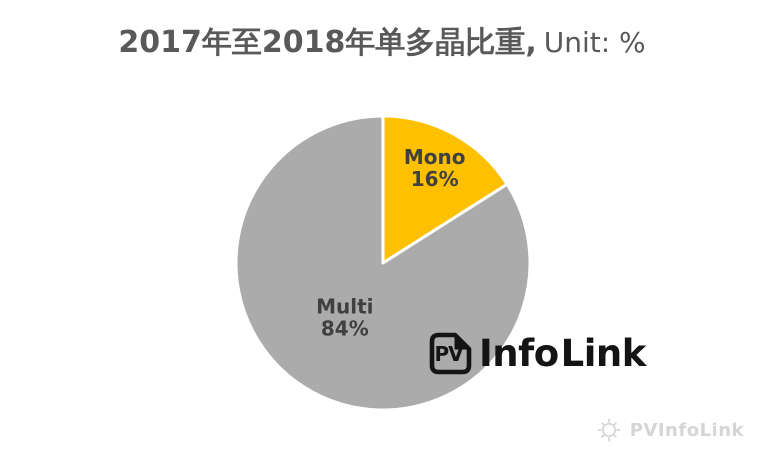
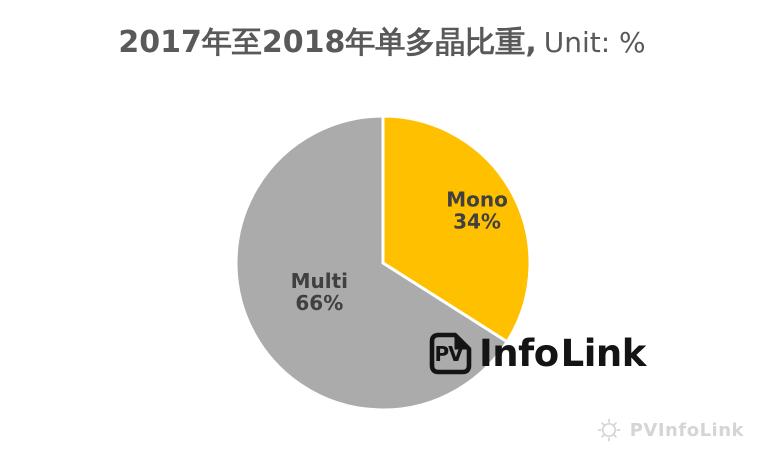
Mono: 16% -> 34%
Multi: 84% -> 66%
